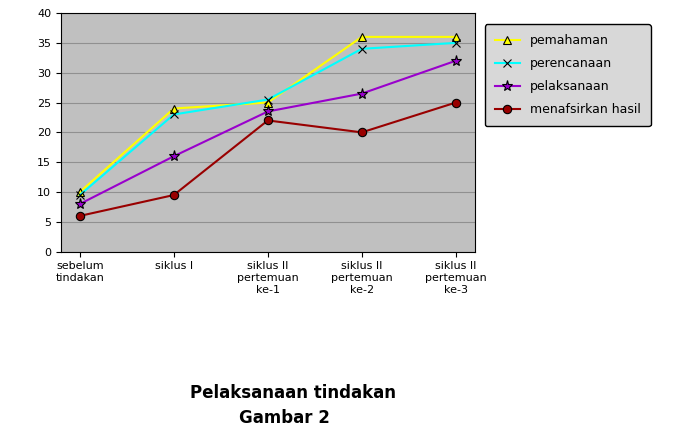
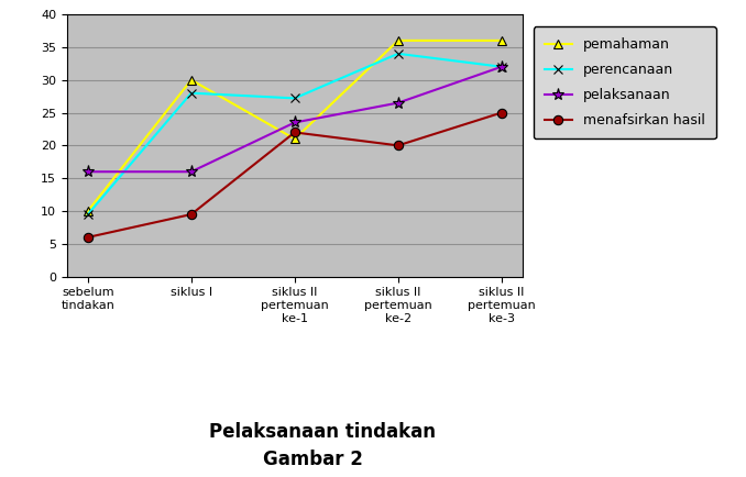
pelaksanaan/sebelum tindakan: 8.0 -> 16.0
pemahaman/siklus I: 24 -> 30
perencanaan/siklus I: 23.0 -> 28.0
pemahaman/siklus II pertemuan ke-1: 25 -> 21
perencanaan/siklus II pertemuan ke-1: 25.5 -> 27.2
perencanaan/siklus II pertemuan ke-3: 35.0 -> 32.0
